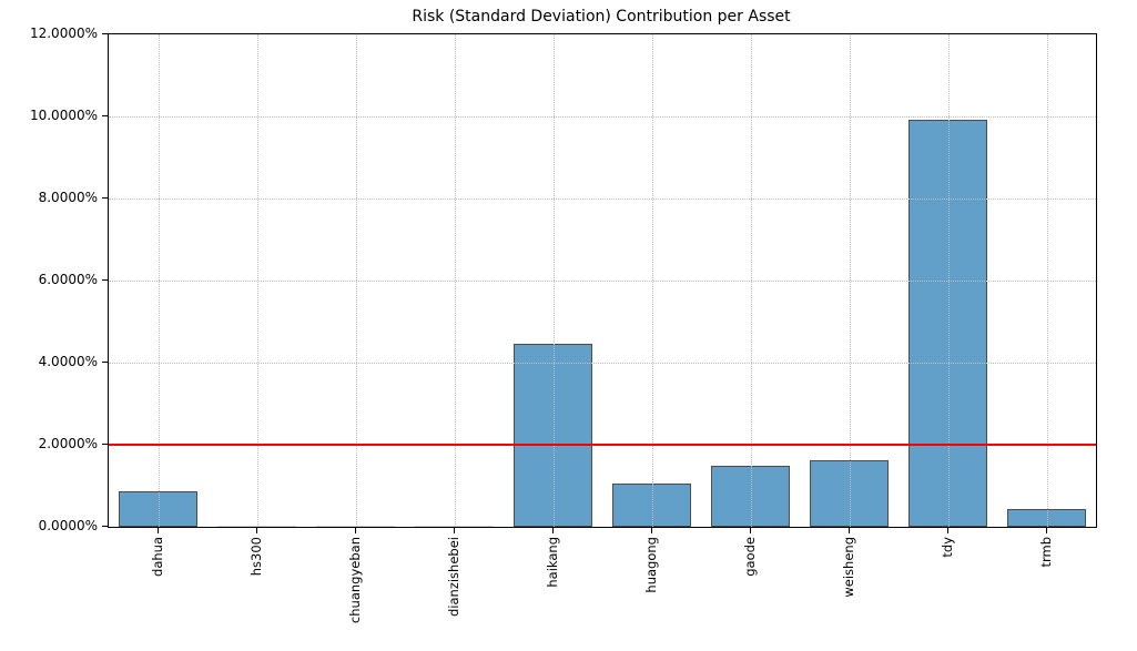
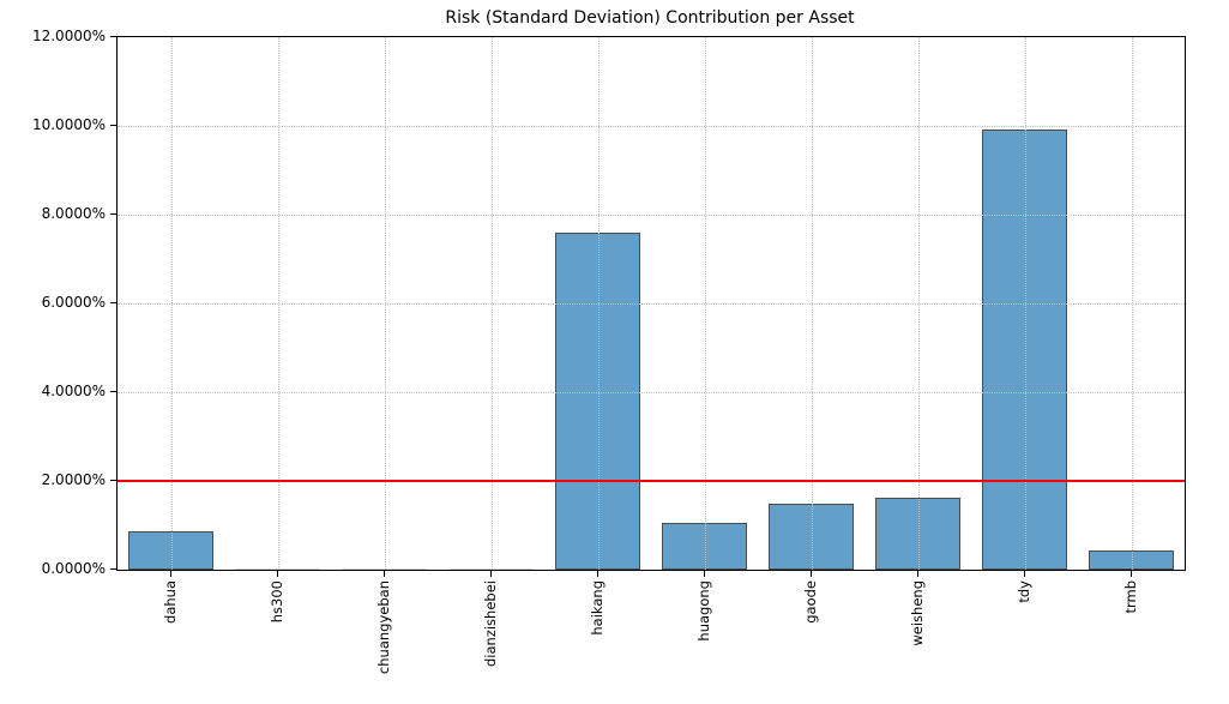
haikang: 4.5% -> 7.6%
